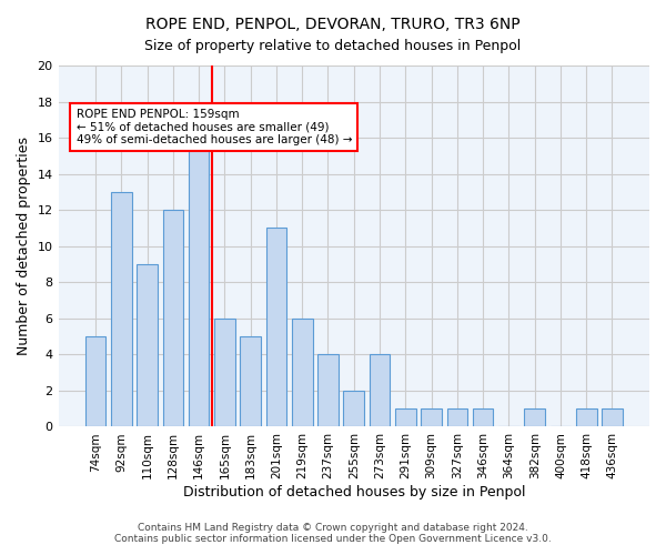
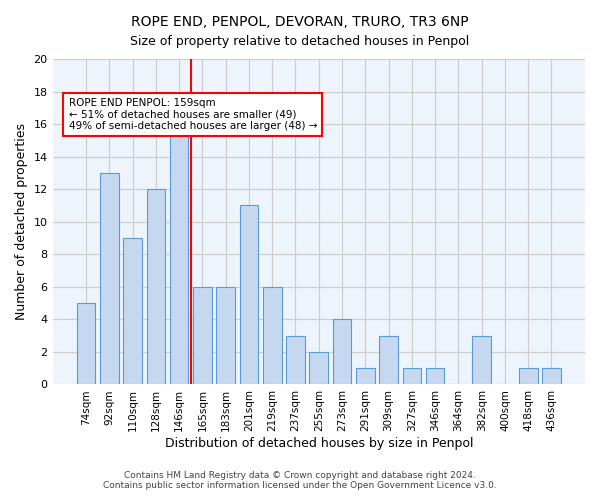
183sqm: 5 -> 6
237sqm: 4 -> 3
309sqm: 1 -> 3
382sqm: 1 -> 3
